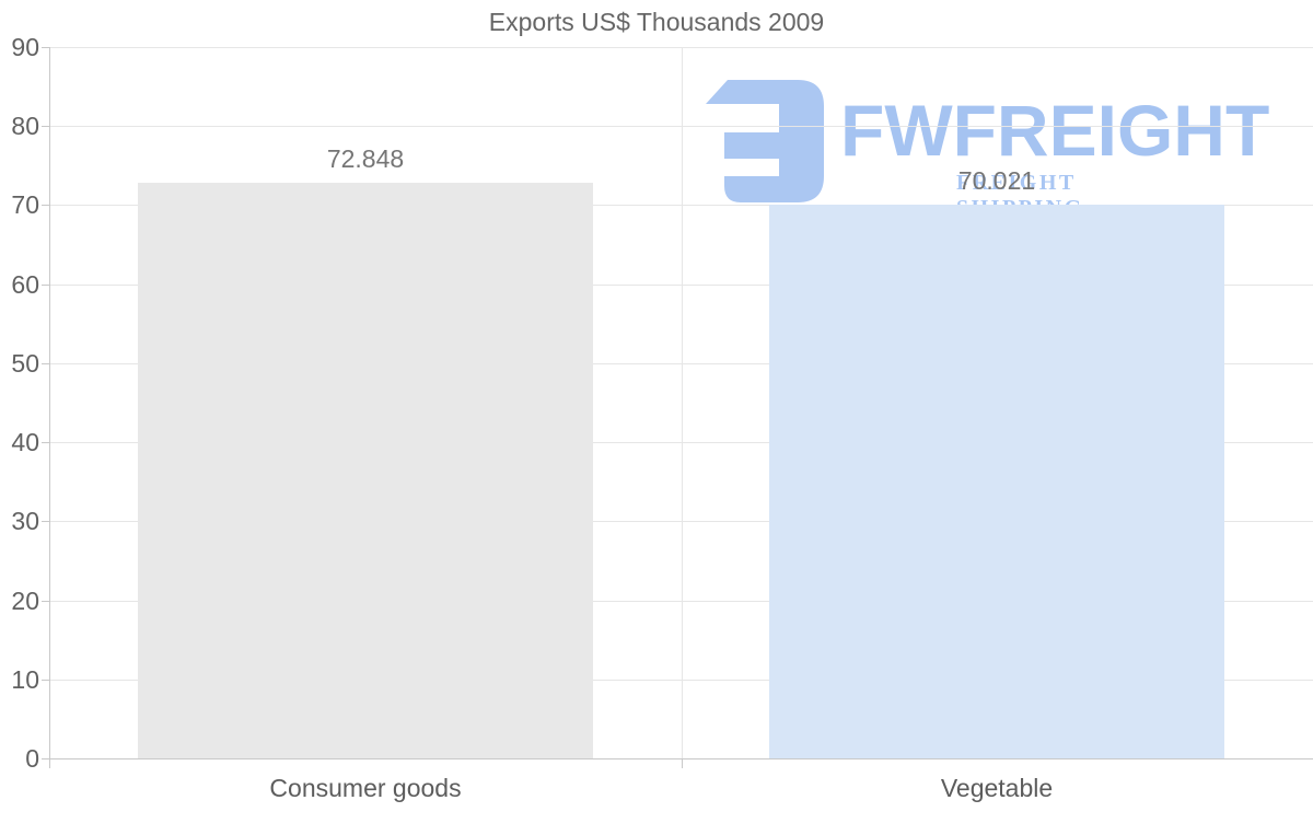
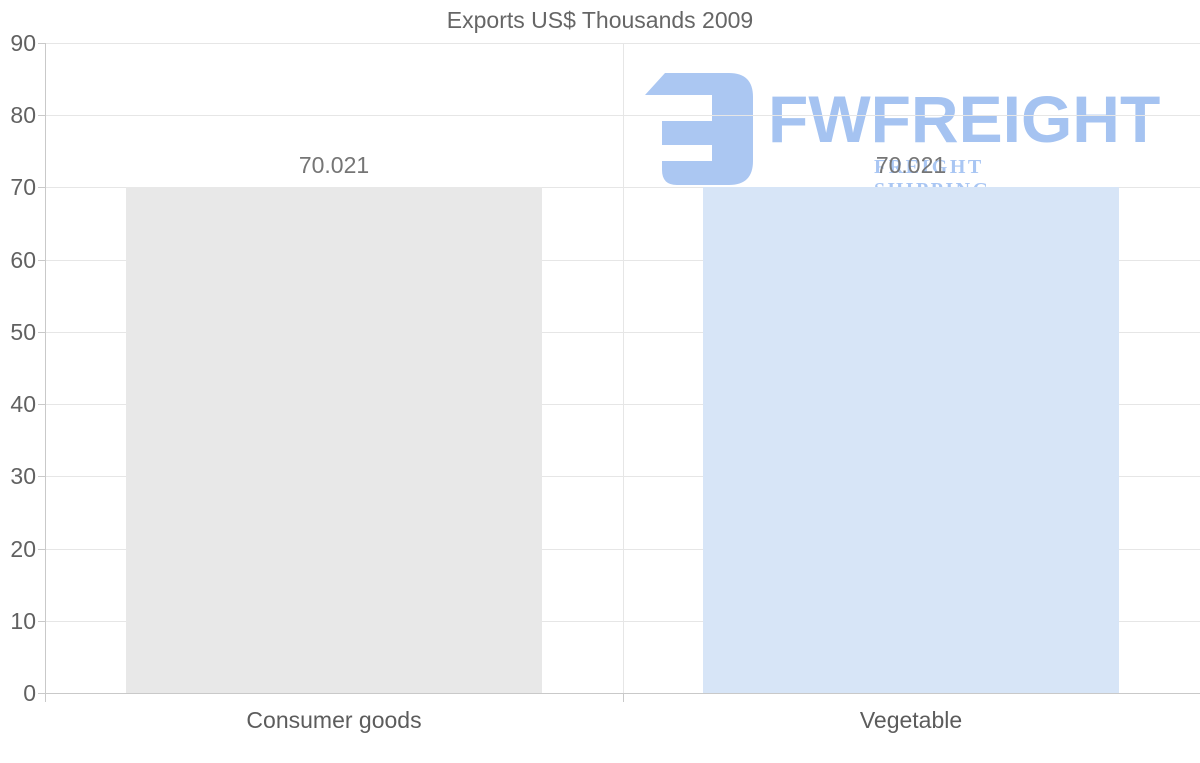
Consumer goods: 72.848 -> 70.021
